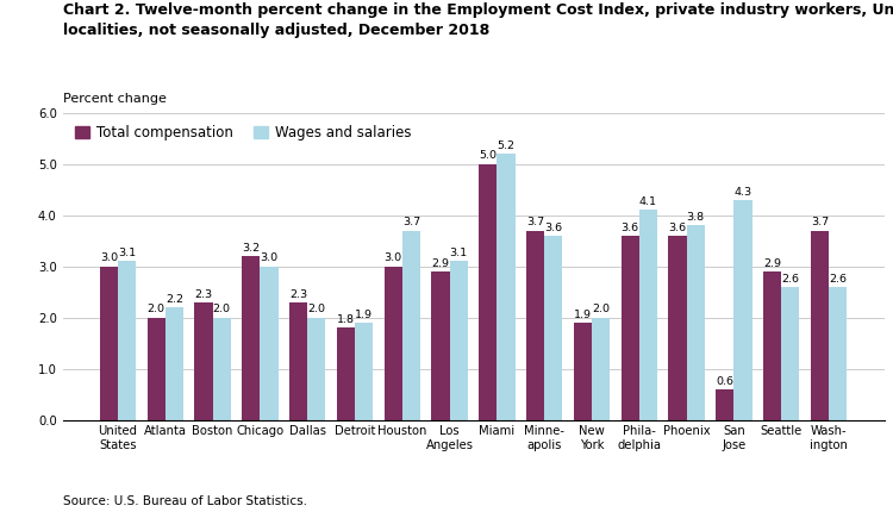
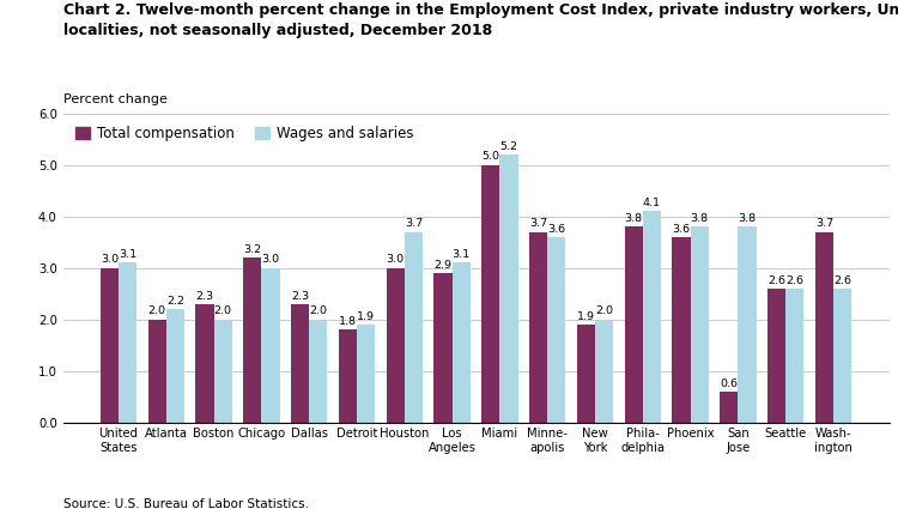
Total compensation/Phila- delphia: 3.6 -> 3.8
Wages and salaries/San Jose: 4.3 -> 3.8
Total compensation/Seattle: 2.9 -> 2.6
